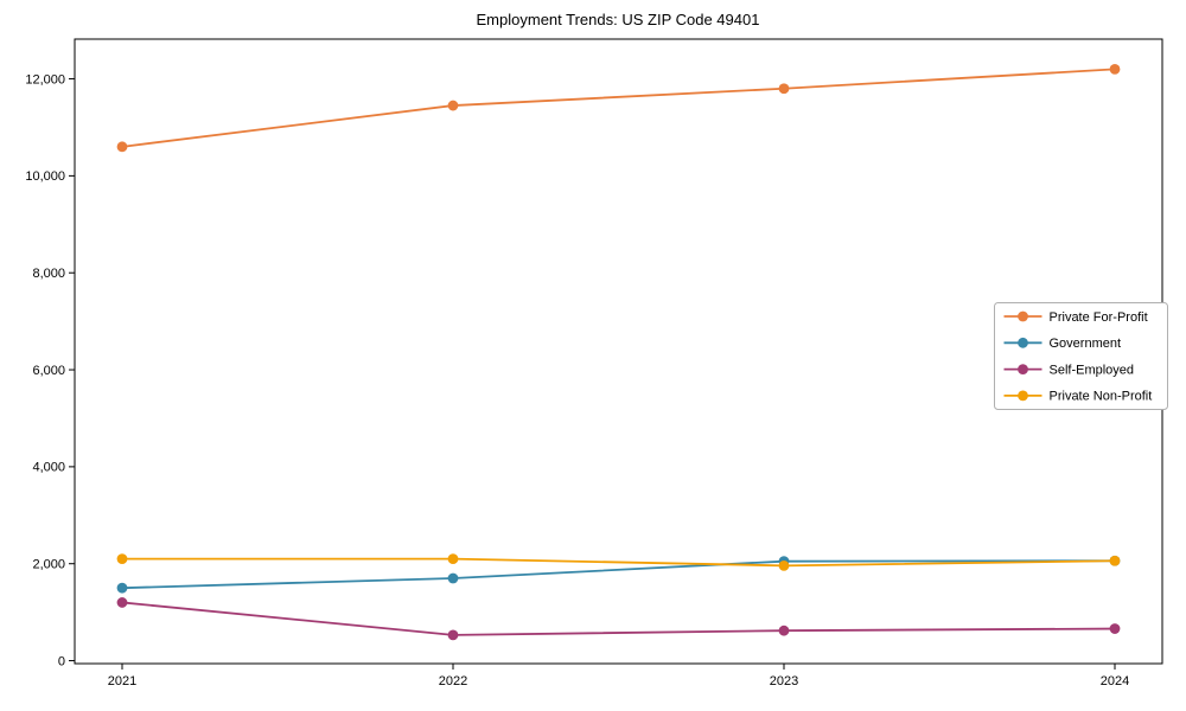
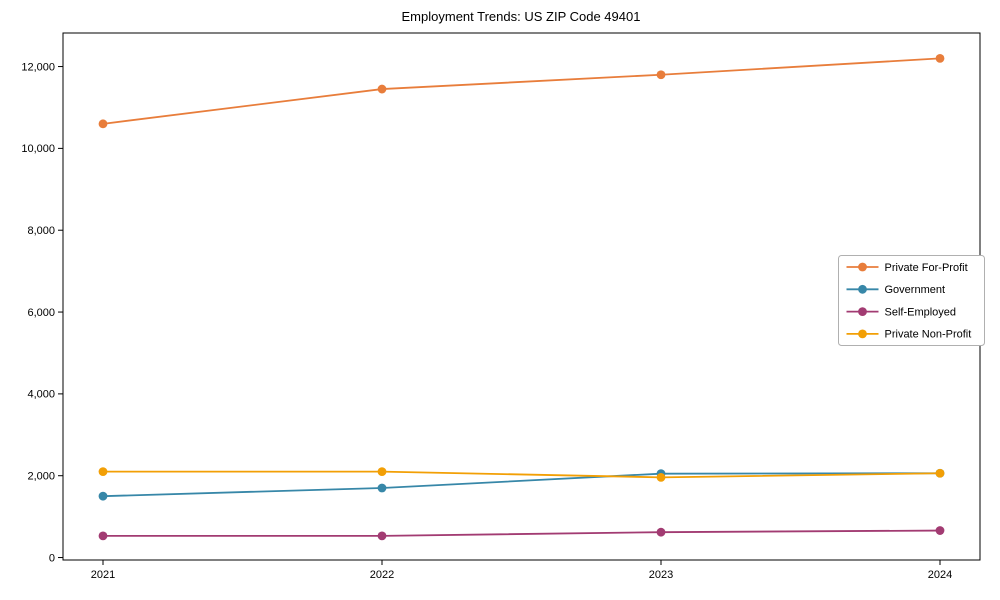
Self-Employed/2021: 1200 -> 500
